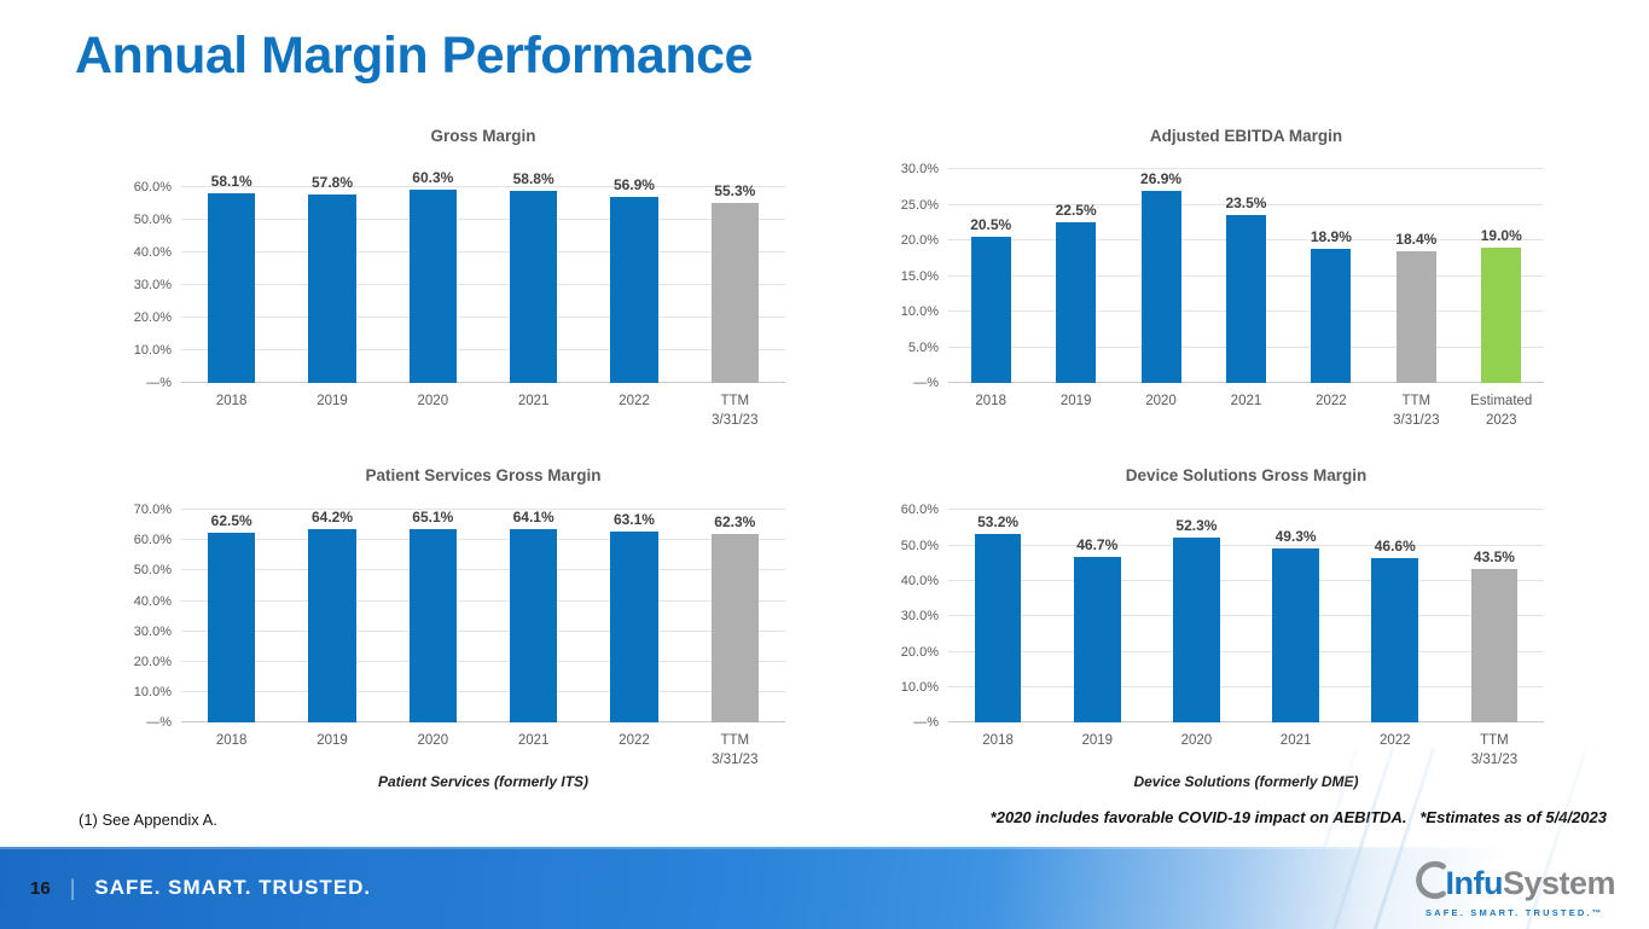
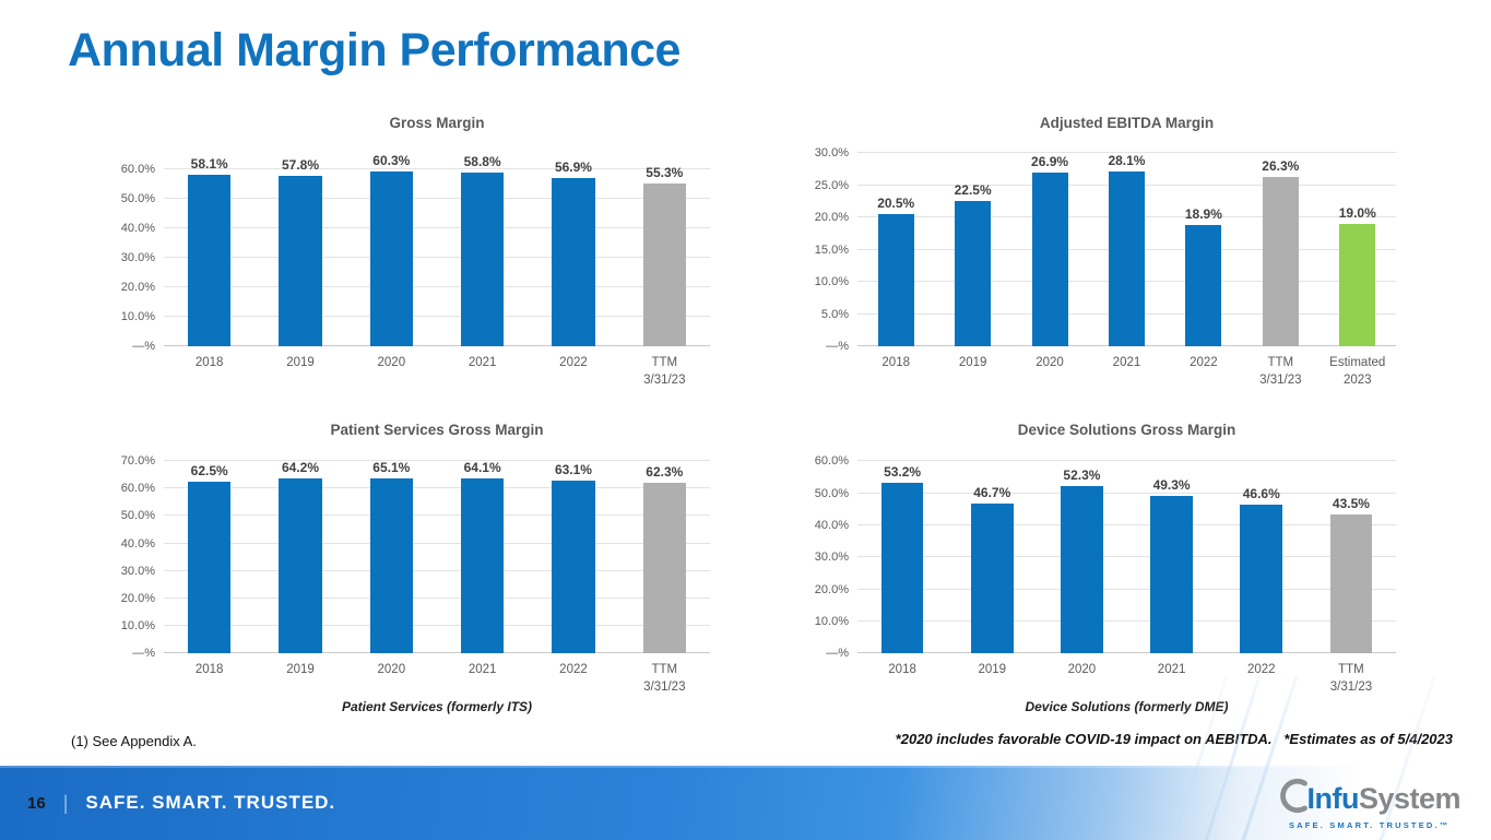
Adjusted EBITDA Margin/2021: 23.5% -> 28.1%
Adjusted EBITDA Margin/TTM 3/31/23: 18.4% -> 26.3%
